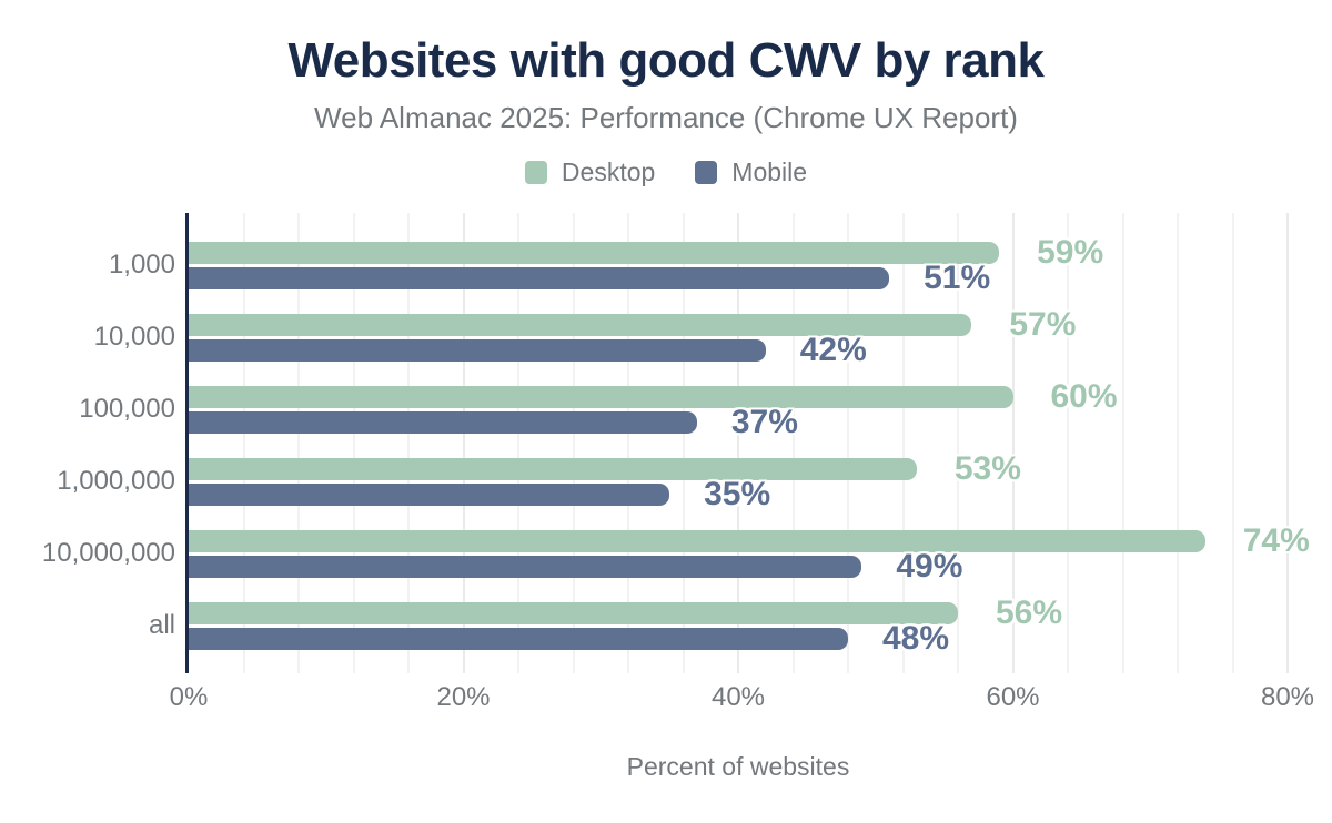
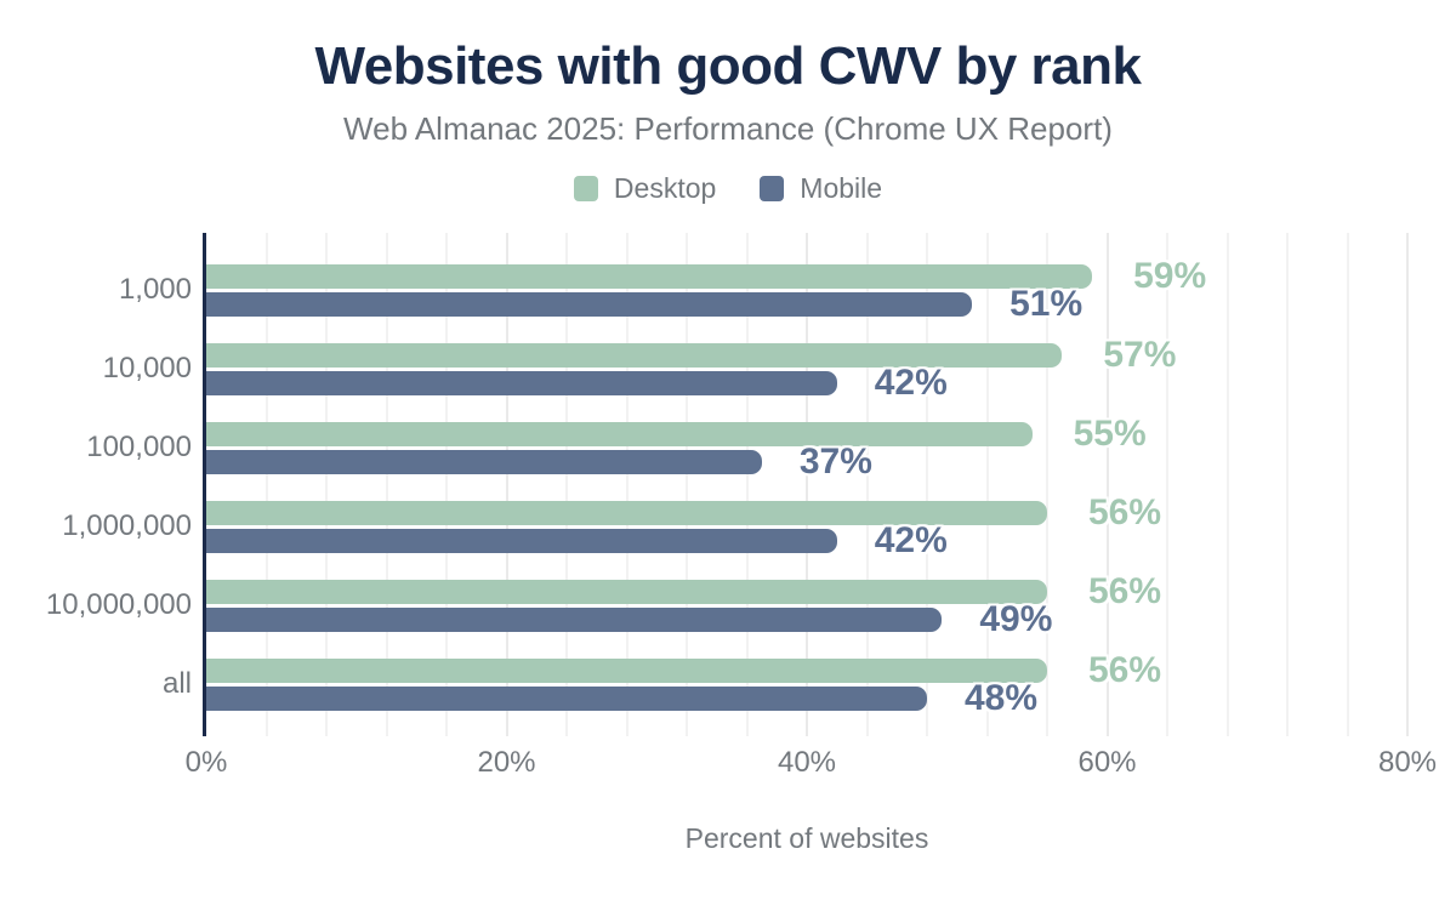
Desktop/100,000: 60% -> 55%
Desktop/1,000,000: 53% -> 56%
Mobile/1,000,000: 35% -> 42%
Desktop/10,000,000: 74% -> 56%
